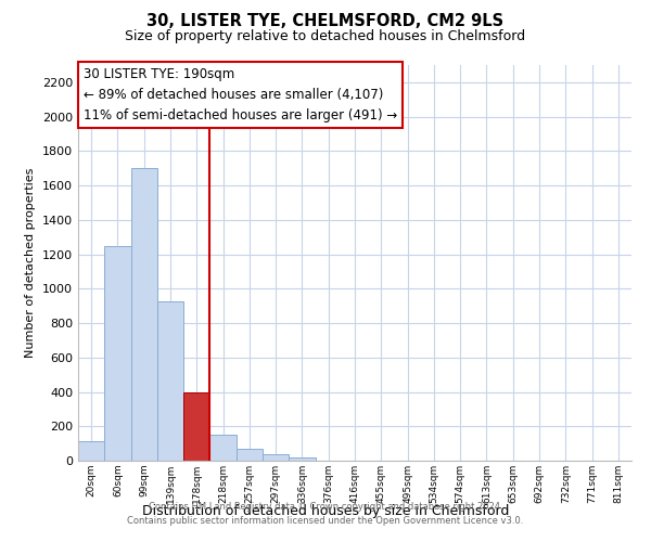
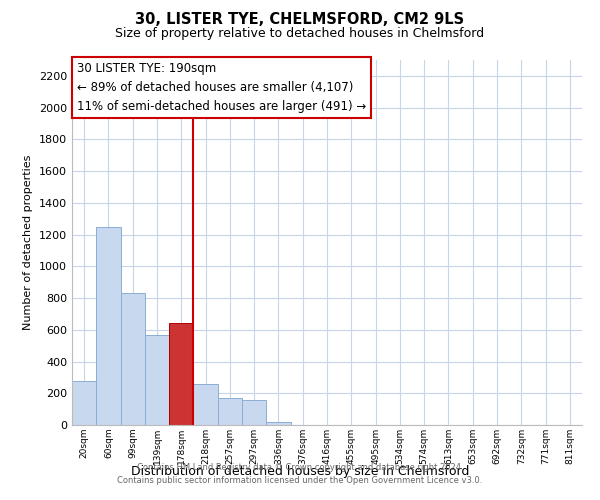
20sqm: 120 -> 280
99sqm: 1700 -> 830
139sqm: 920 -> 570
178sqm: 400 -> 640
218sqm: 150 -> 260
257sqm: 70 -> 170
297sqm: 40 -> 160
